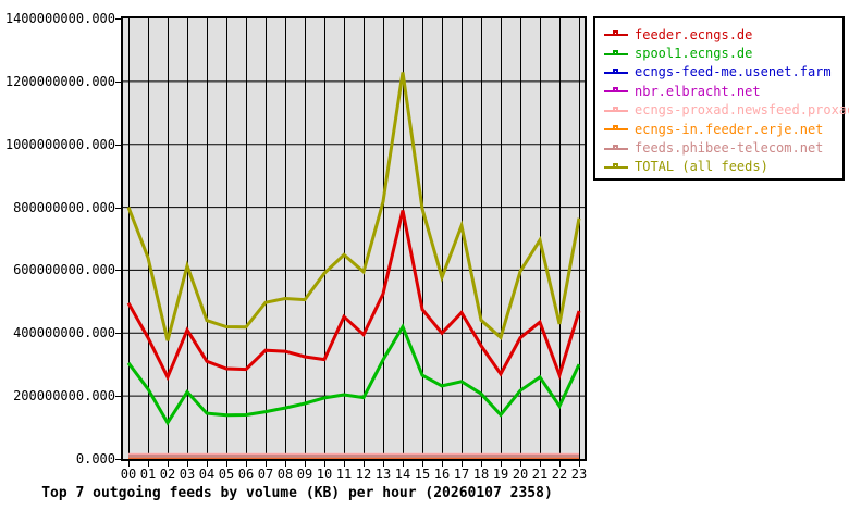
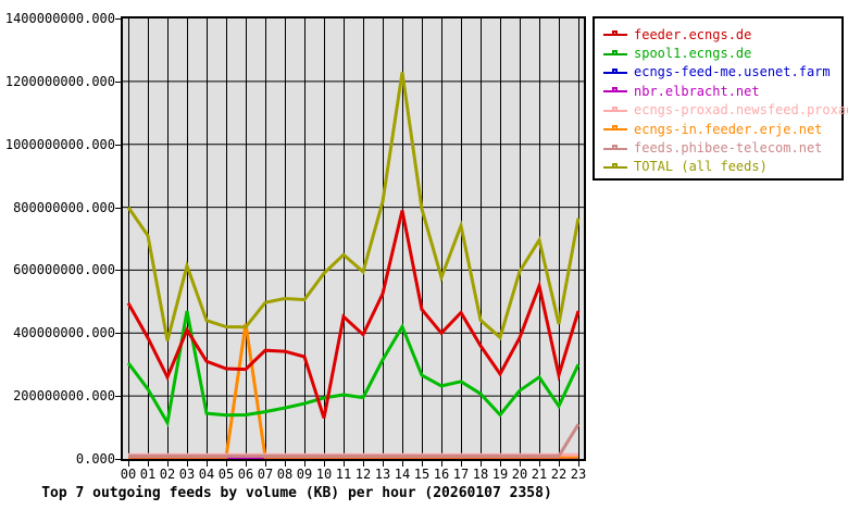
TOTAL (all feeds)/01: 640000000 -> 710000000
spool1.ecngs.de/03: 210000000 -> 470000000
ecngs-in.feeder.erje.net/06: 10000000 -> 430000000
feeder.ecngs.de/10: 320000000 -> 130000000
feeder.ecngs.de/21: 440000000 -> 550000000
feeds.phibee-telecom.net/23: 10000000 -> 110000000
